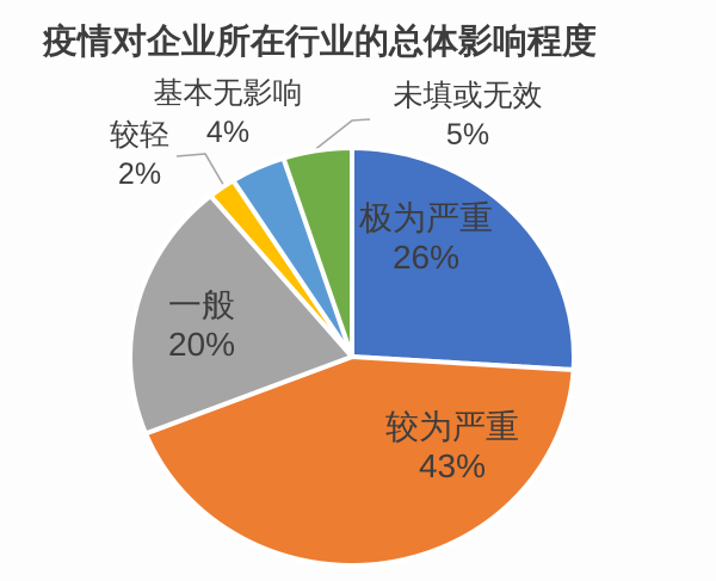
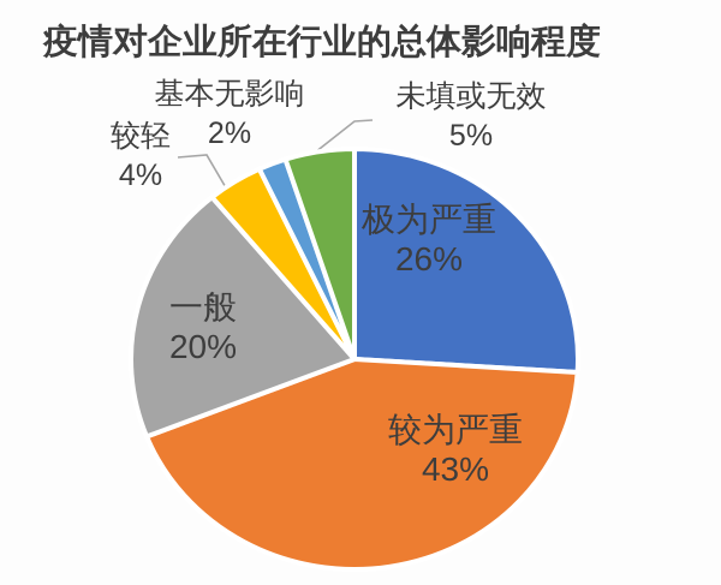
较轻: 2% -> 4%
基本无影响: 4% -> 2%
